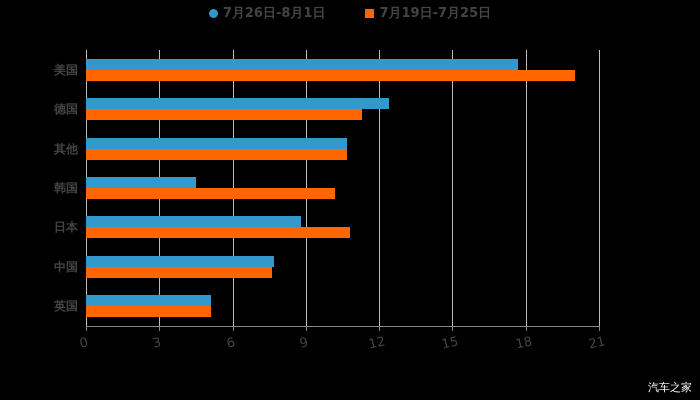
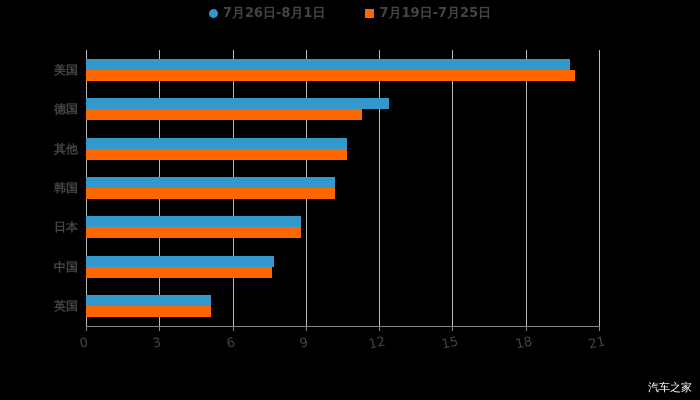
7月26日-8月1日/美国: 17.7 -> 19.8
7月26日-8月1日/韩国: 4.5 -> 10.2
7月19日-7月25日/日本: 10.8 -> 8.8
